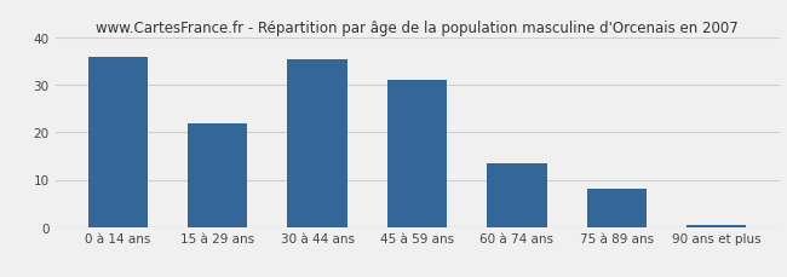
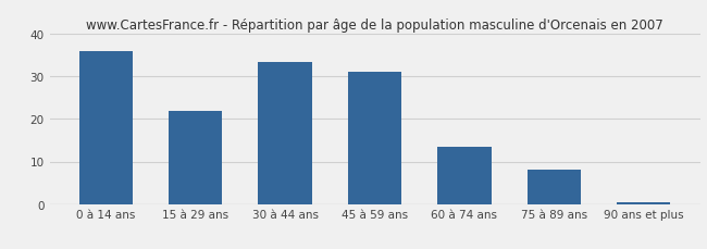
30 à 44 ans: 35.5 -> 33.5
